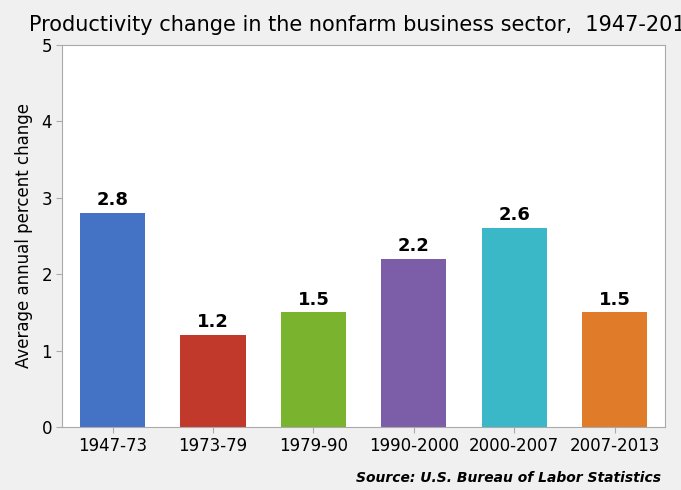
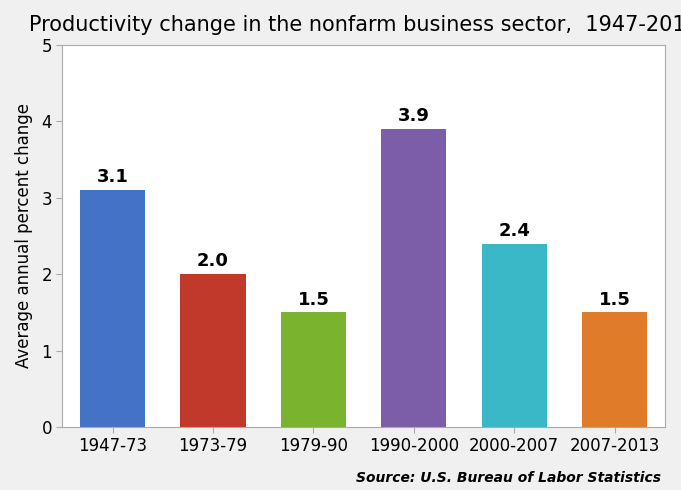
1947-73: 2.8 -> 3.1
1973-79: 1.2 -> 2.0
1990-2000: 2.2 -> 3.9
2000-2007: 2.6 -> 2.4
